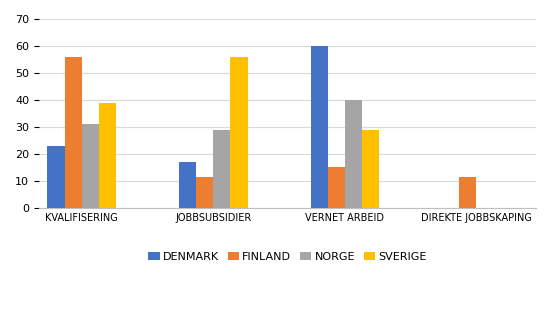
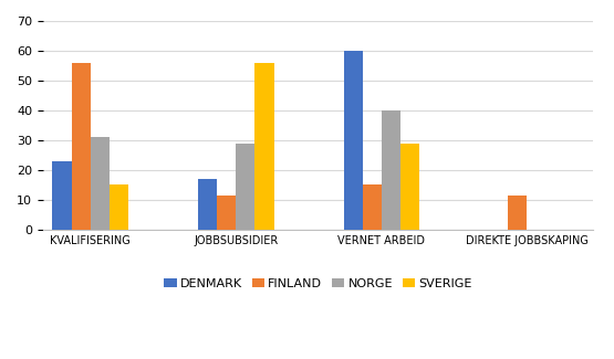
SVERIGE/KVALIFISERING: 39 -> 15
